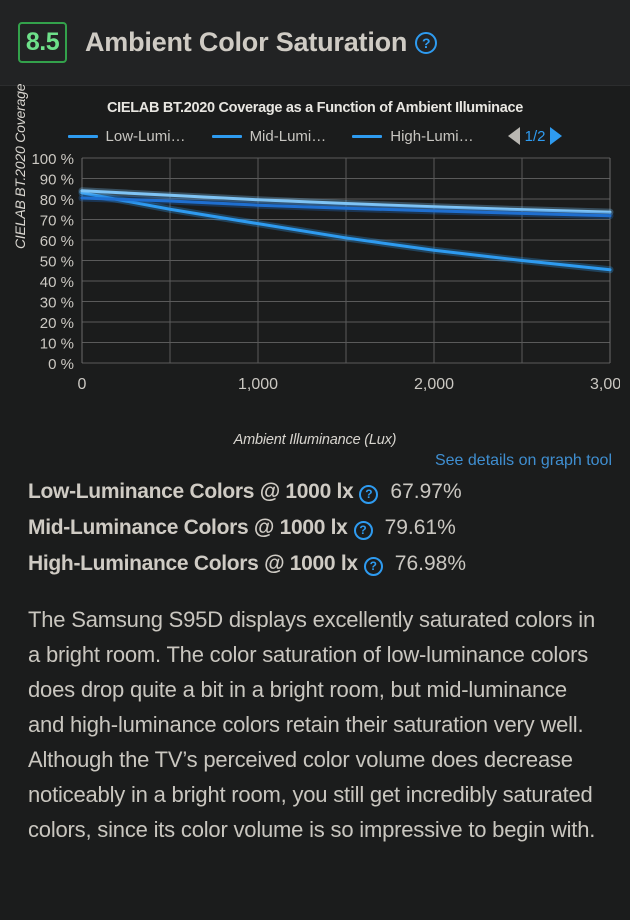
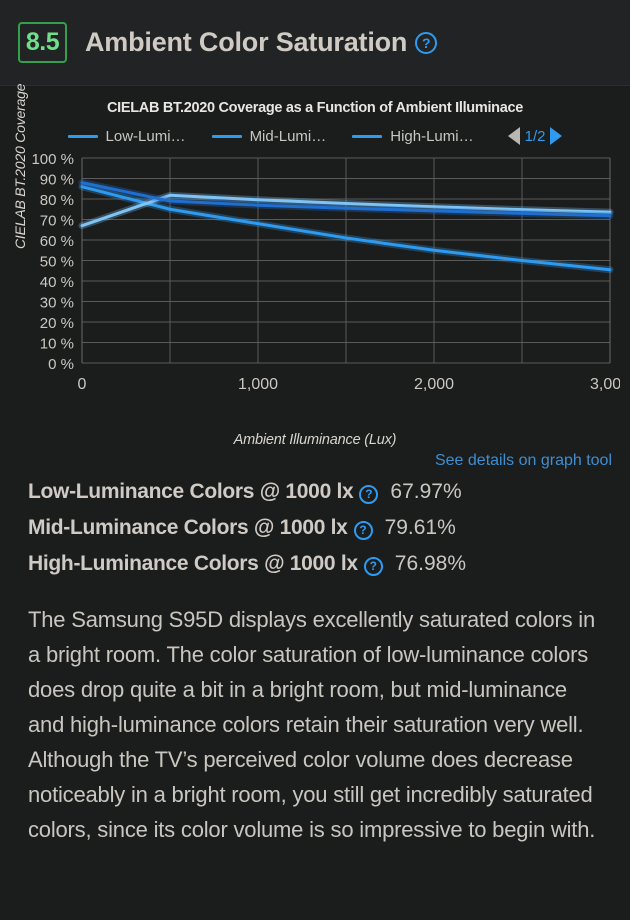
Low-Lumi…/0: 83% -> 86%
Mid-Lumi…/0: 84% -> 67%
High-Lumi…/0: 80% -> 88%
